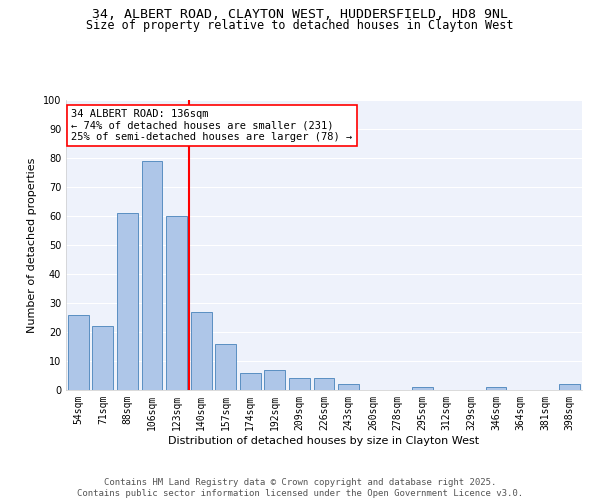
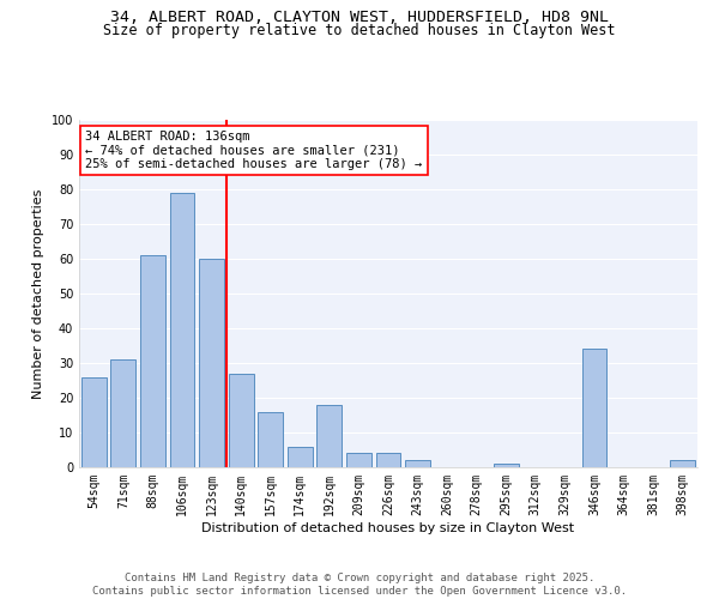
71sqm: 22 -> 31
192sqm: 7 -> 18
346sqm: 1 -> 34
